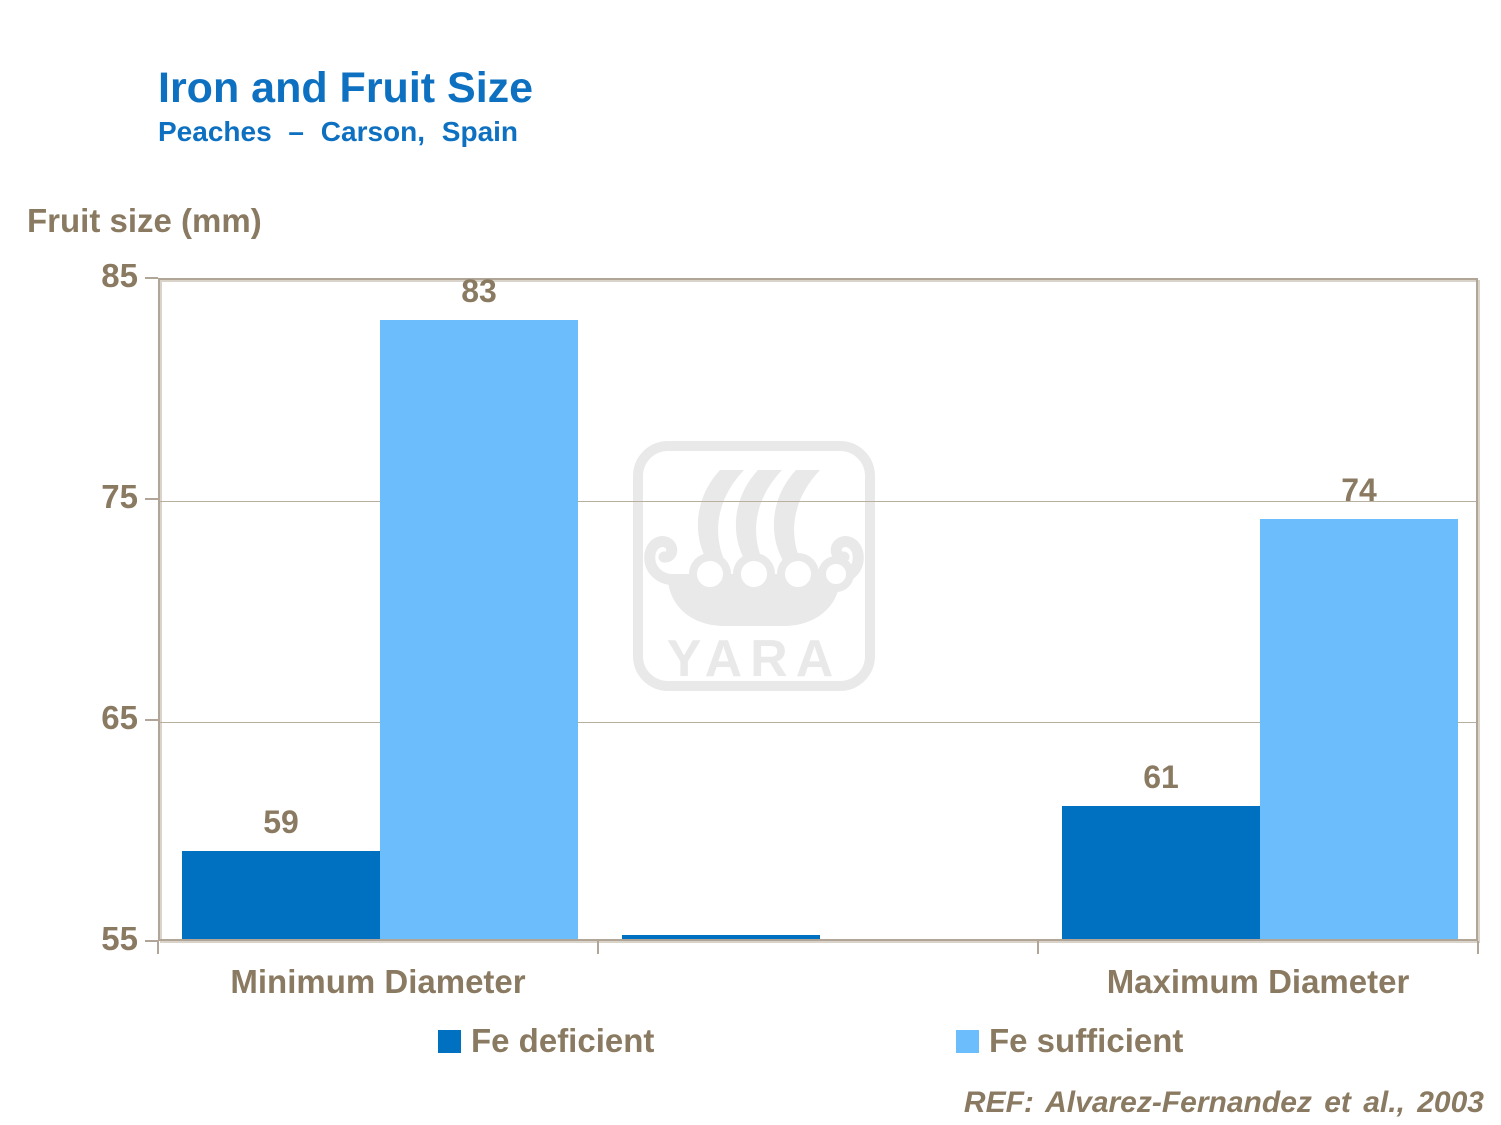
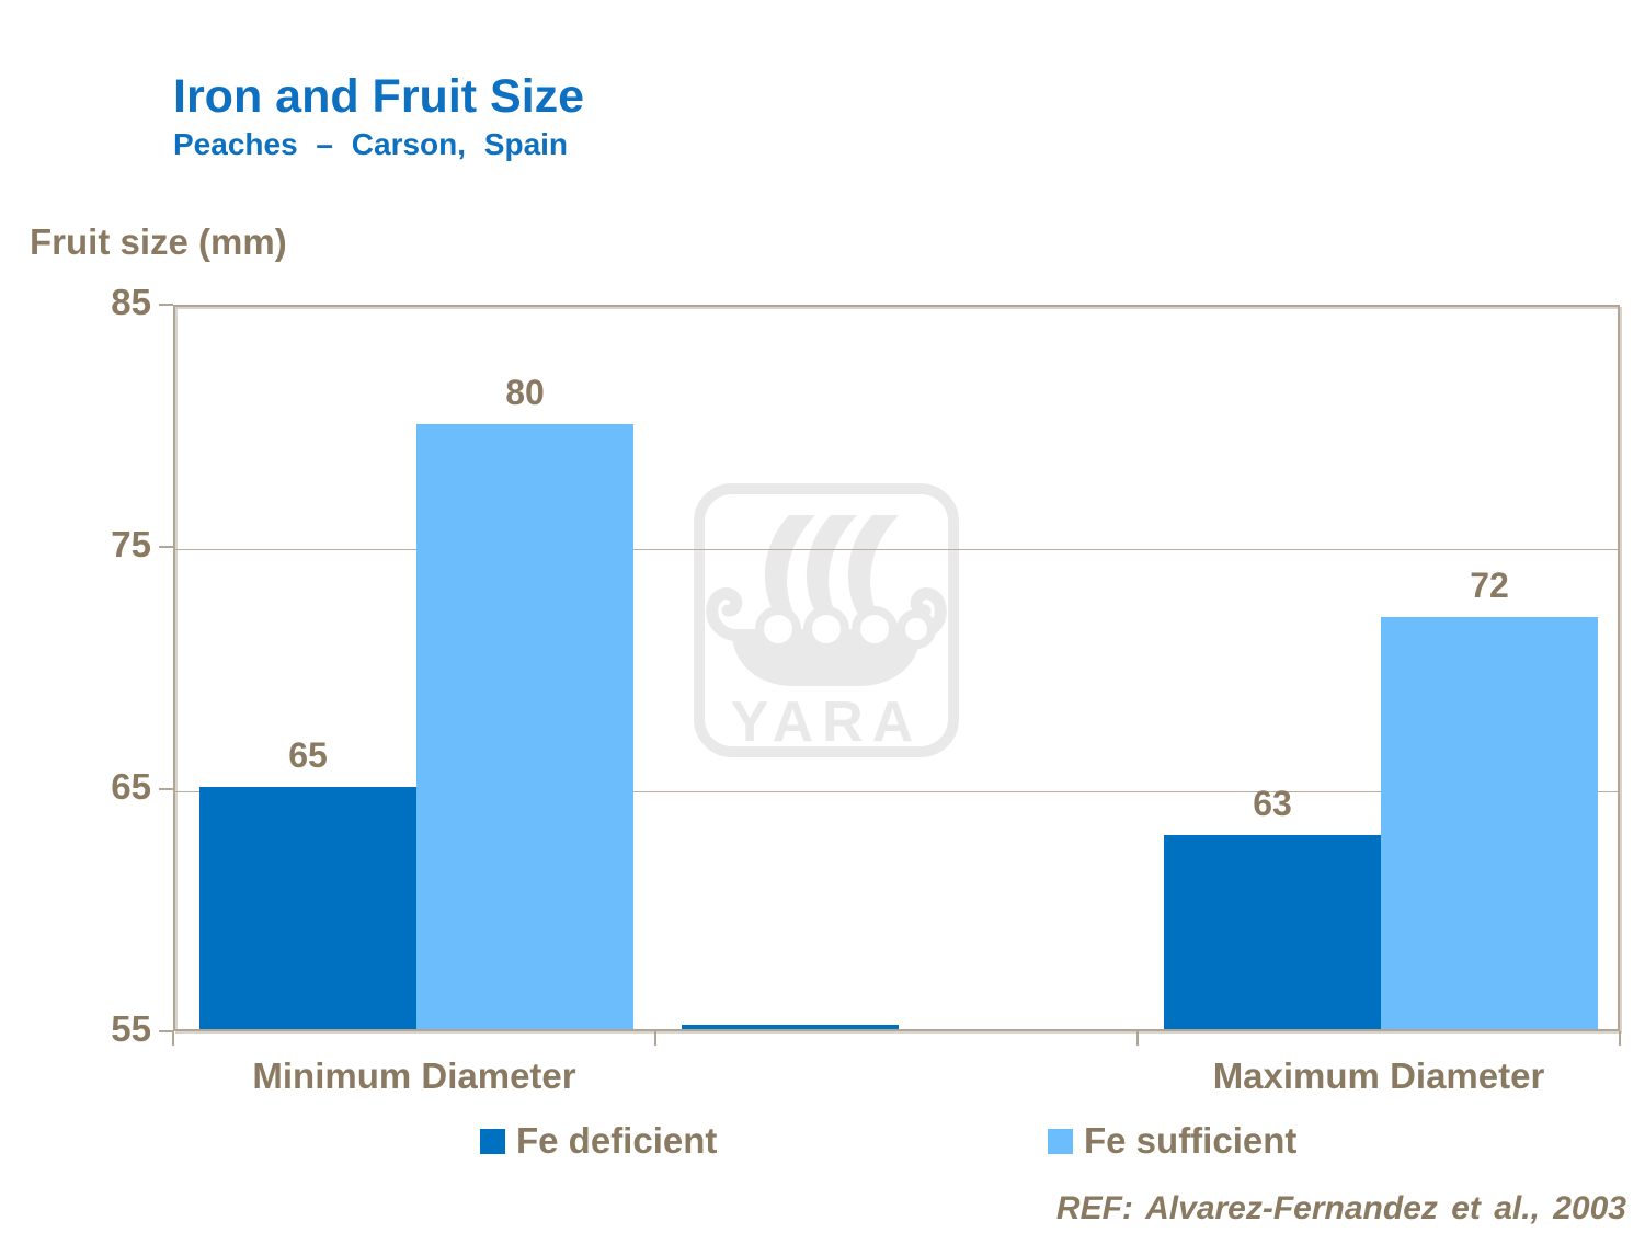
Fe deficient/Minimum Diameter: 59 -> 65
Fe sufficient/Minimum Diameter: 83 -> 80
Fe deficient/Maximum Diameter: 61 -> 63
Fe sufficient/Maximum Diameter: 74 -> 72
